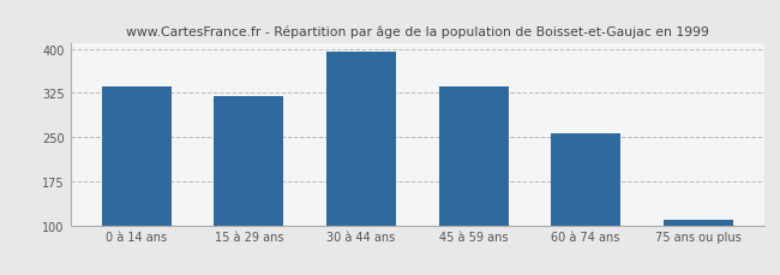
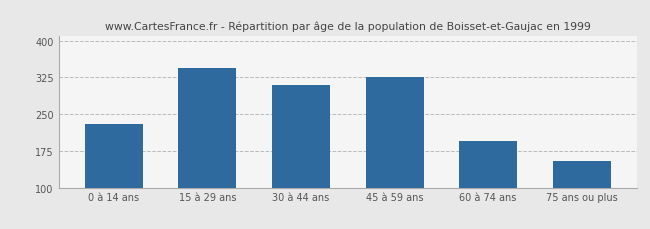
0 à 14 ans: 336 -> 230
15 à 29 ans: 320 -> 345
30 à 44 ans: 395 -> 310
45 à 59 ans: 336 -> 325
60 à 74 ans: 256 -> 195
75 ans ou plus: 110 -> 155
